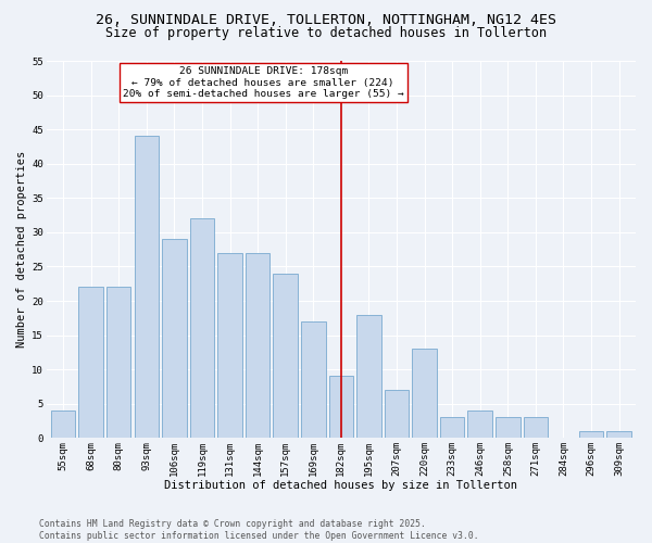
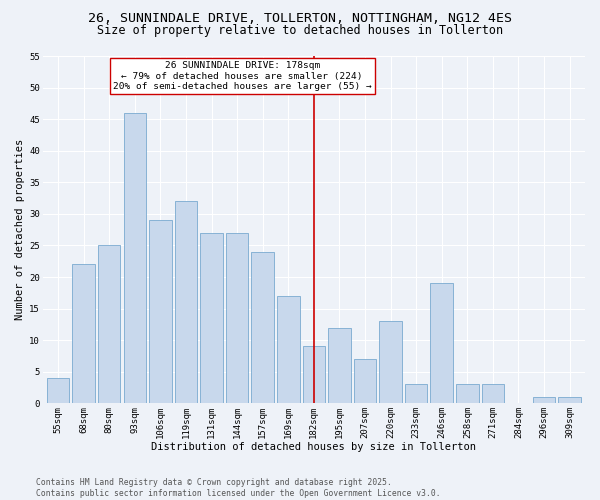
80sqm: 22 -> 25
93sqm: 44 -> 46
195sqm: 18 -> 12
246sqm: 4 -> 19
